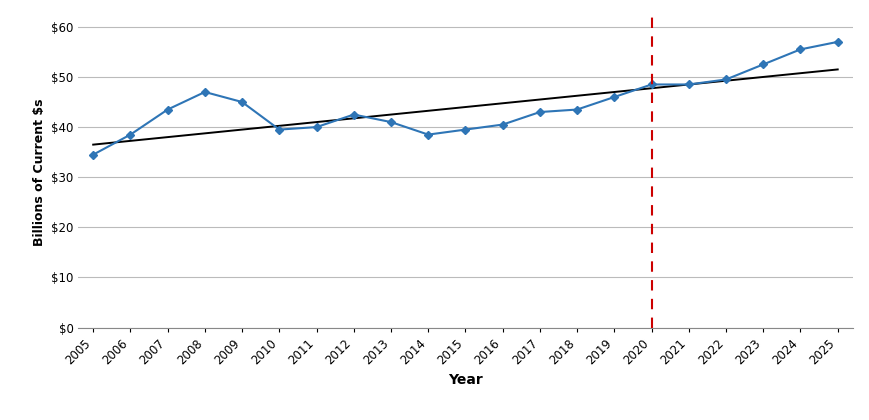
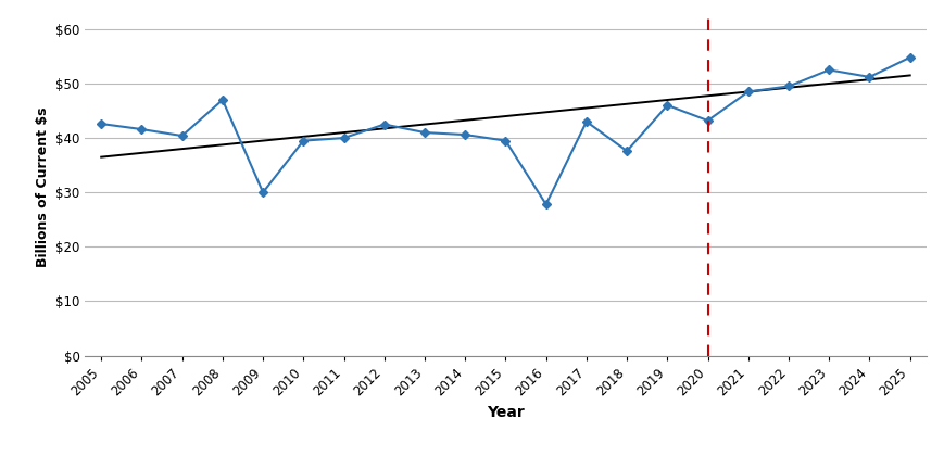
2005: $34.5 -> $42.6
2006: $38.5 -> $41.6
2007: $43.5 -> $40.4
2009: $45.0 -> $30.0
2014: $38.5 -> $40.6
2016: $40.5 -> $27.8
2018: $43.5 -> $37.6
2020: $48.5 -> $43.2
2024: $55.5 -> $51.2
2025: $57.0 -> $54.8
